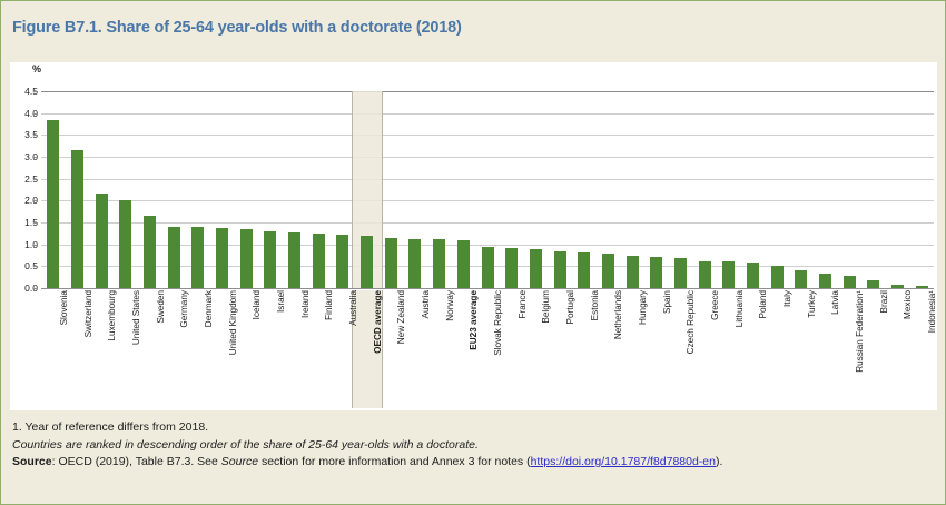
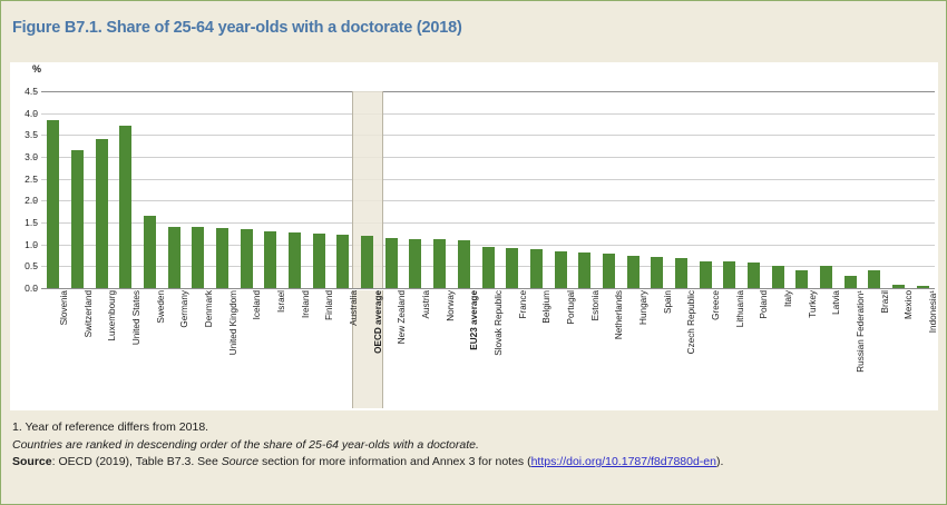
Luxembourg: 2.1 -> 3.4
United States: 2.0 -> 3.7
Latvia: 0.3 -> 0.5
Brazil: 0.2 -> 0.4
